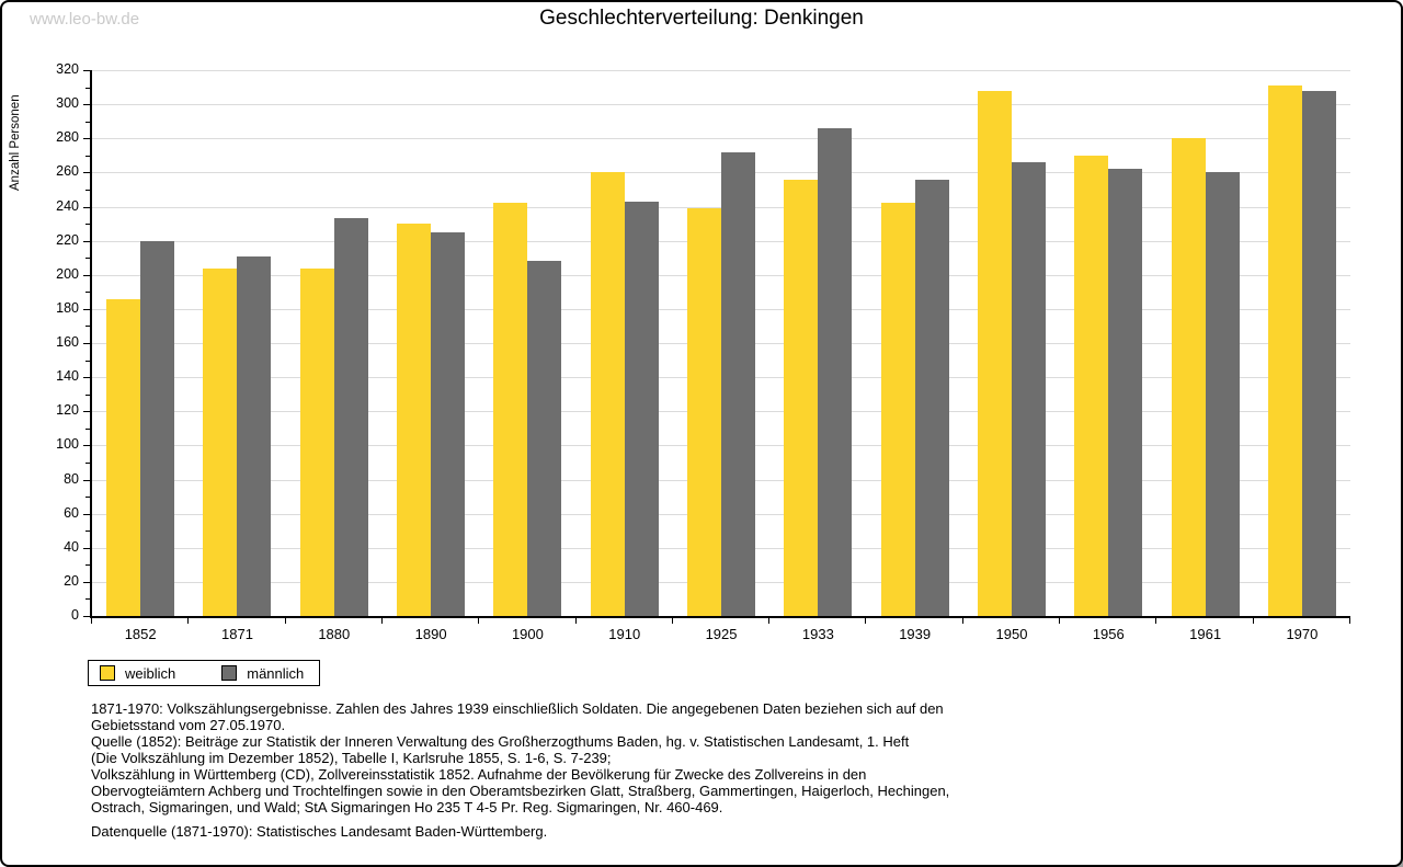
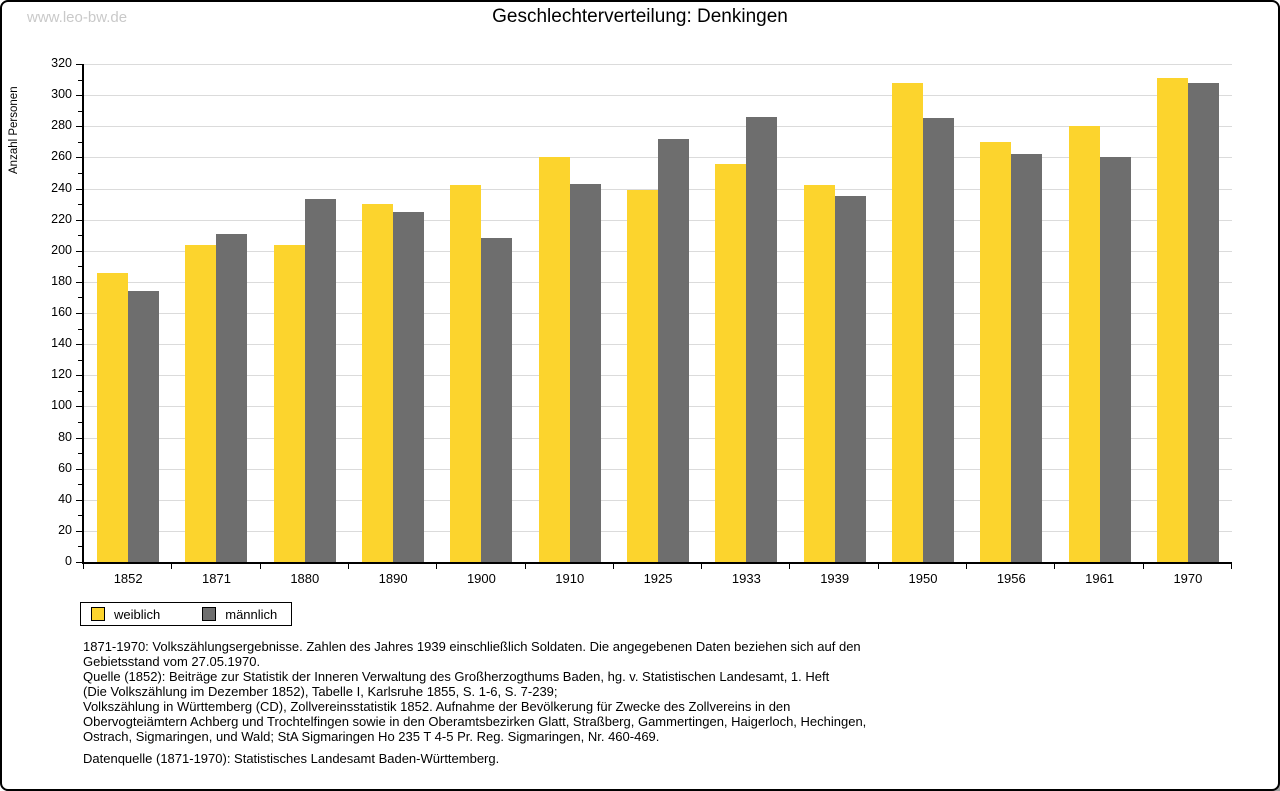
männlich/1852: 220 -> 174
männlich/1939: 256 -> 235
männlich/1950: 266 -> 285
